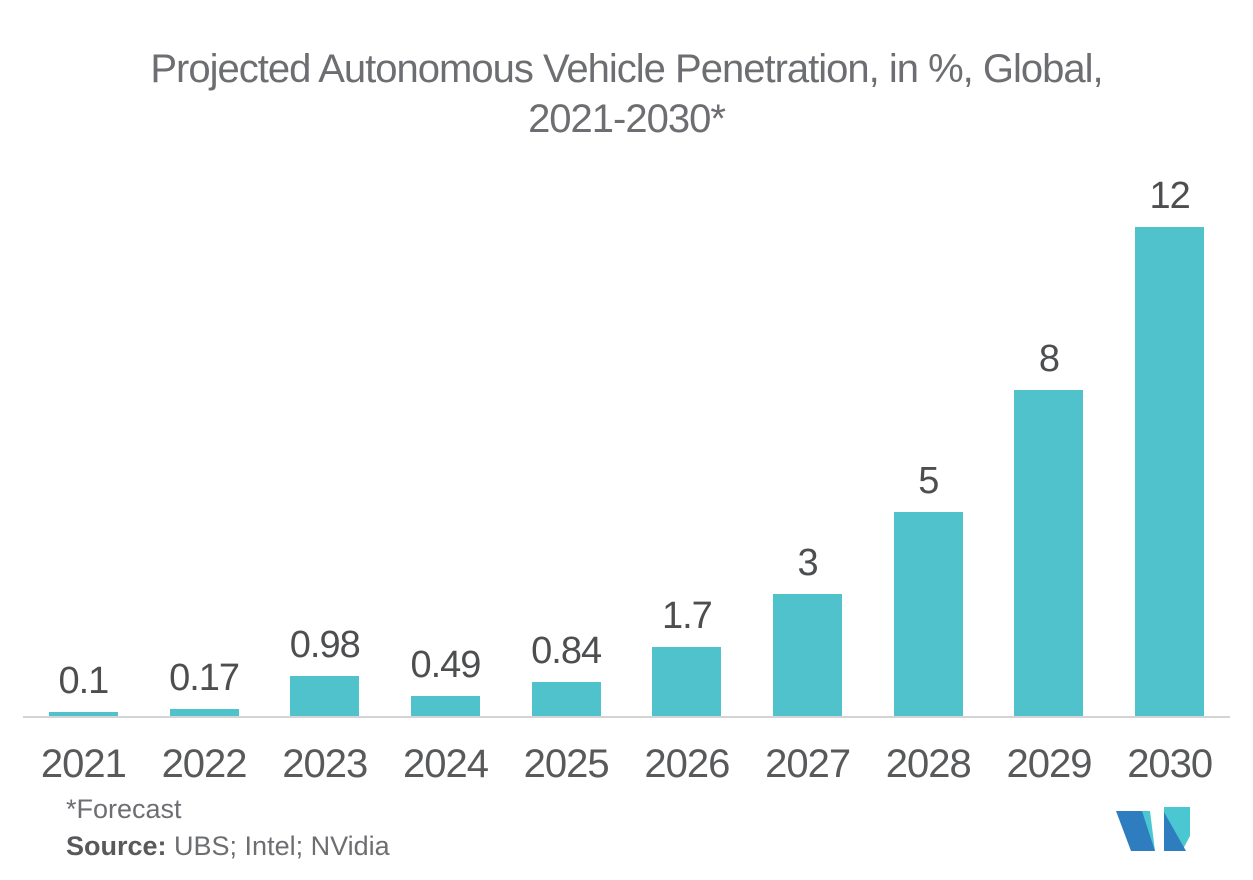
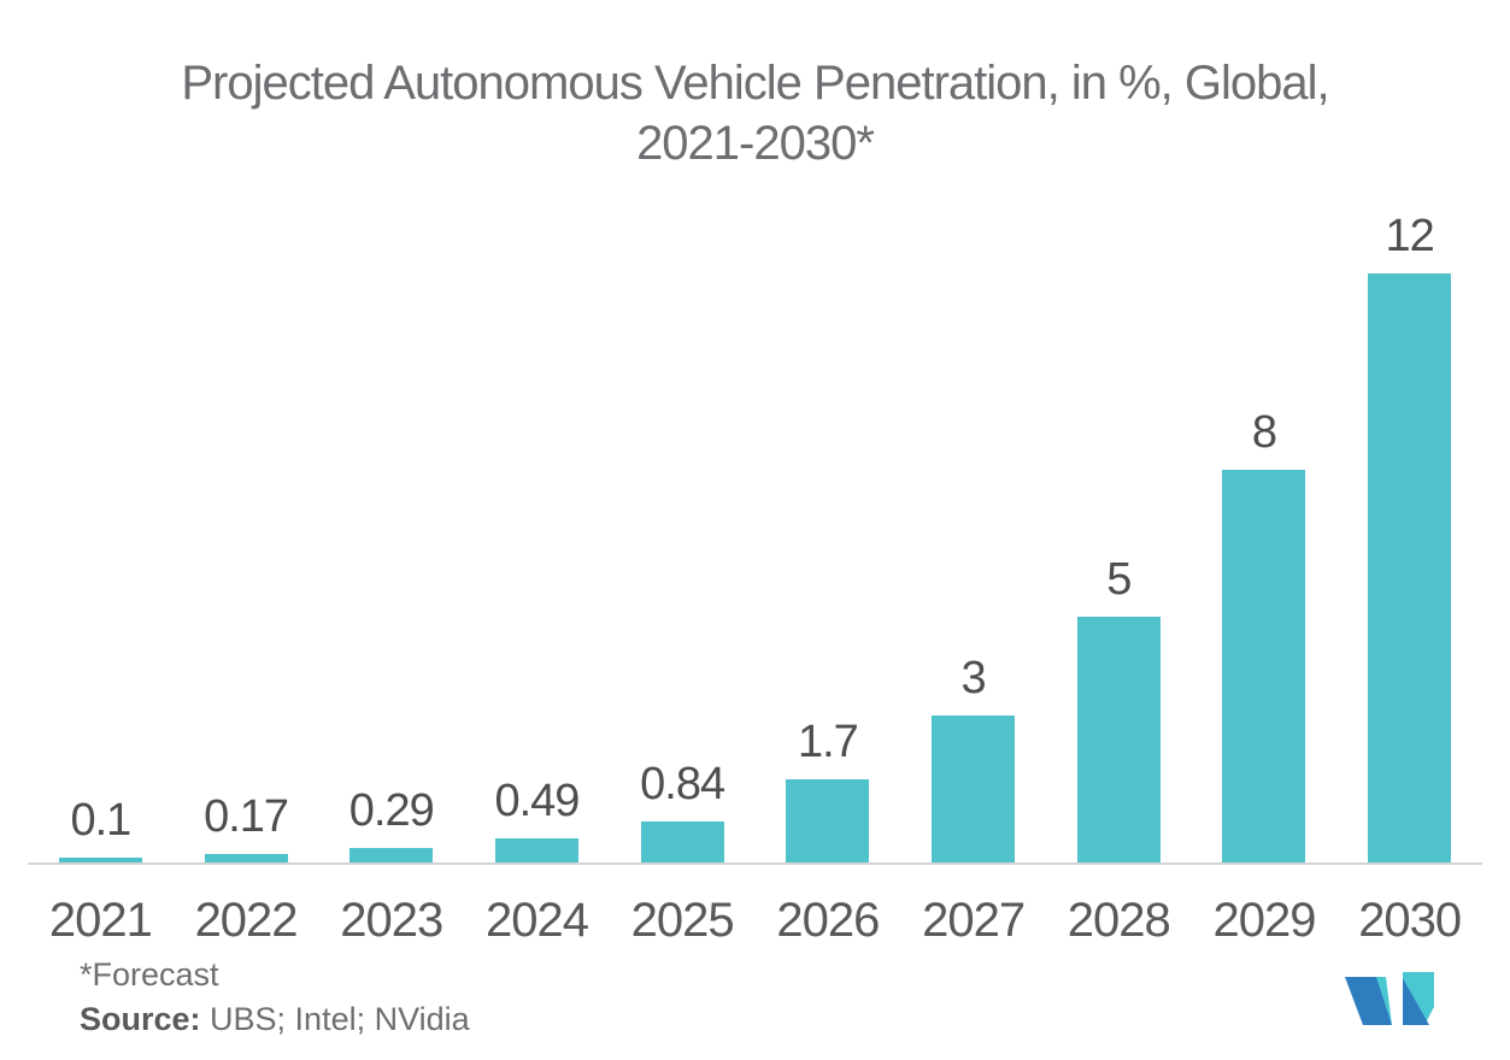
2023: 0.98 -> 0.29
